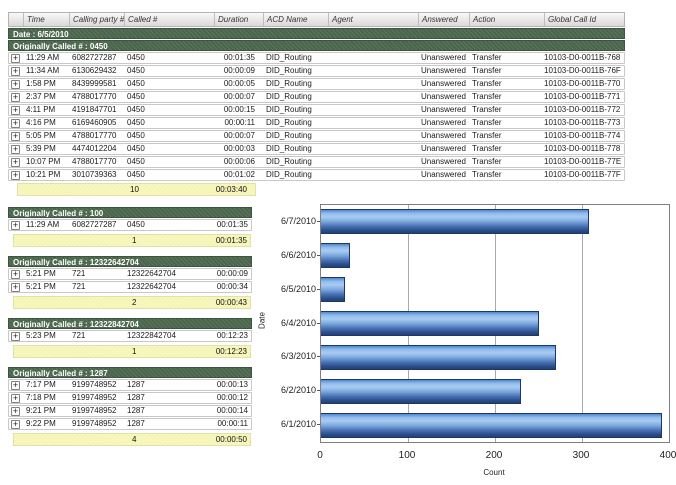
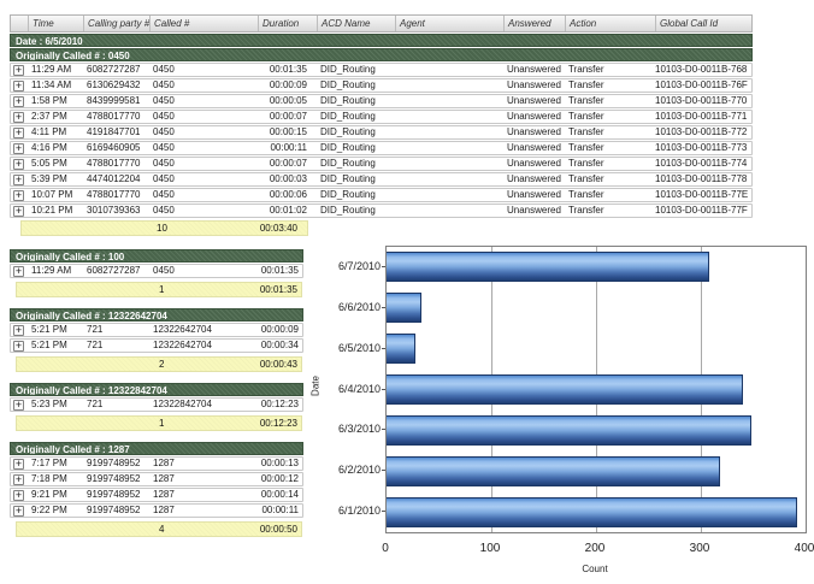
6/4/2010: 250 -> 340
6/3/2010: 270 -> 350
6/2/2010: 230 -> 320
